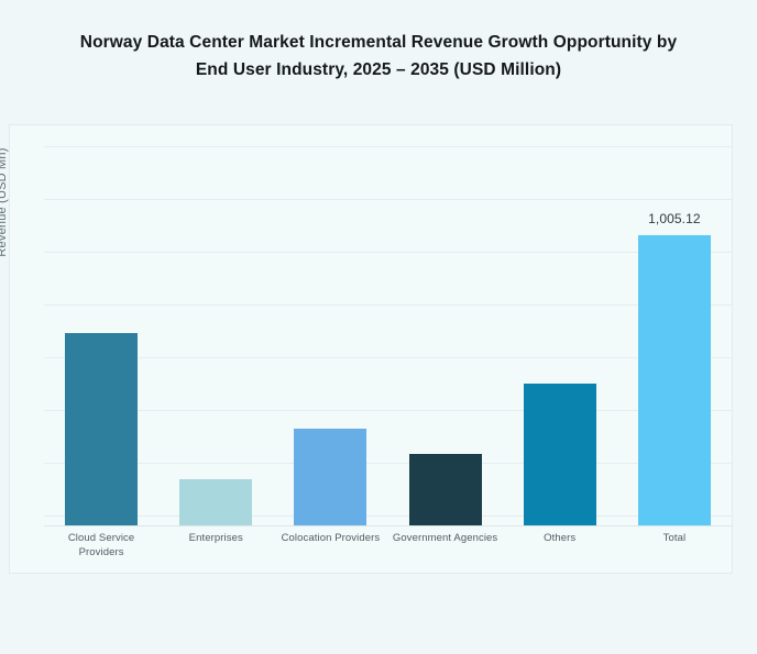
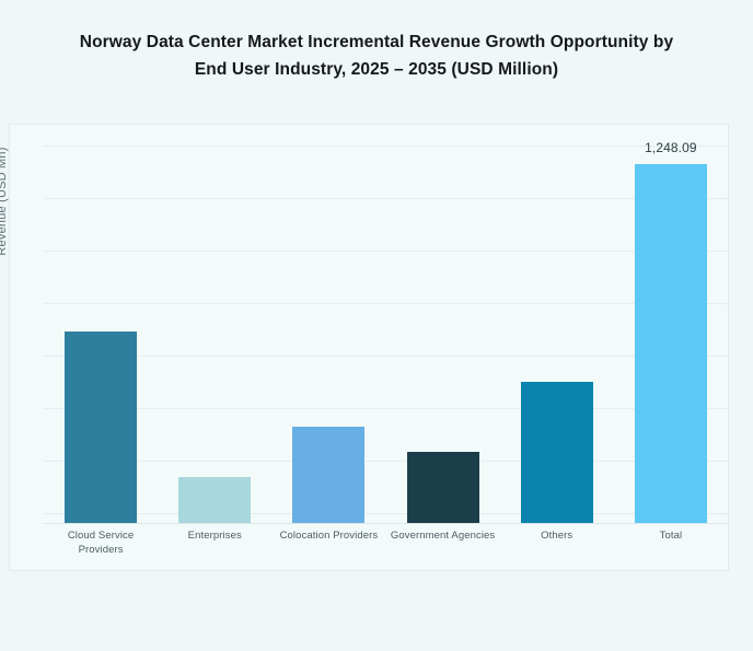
Total: 1,005.12 -> 1,248.09
